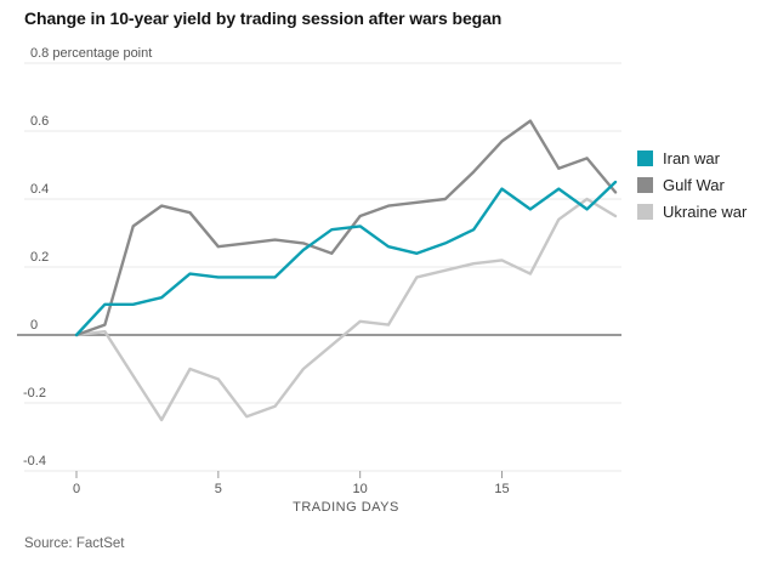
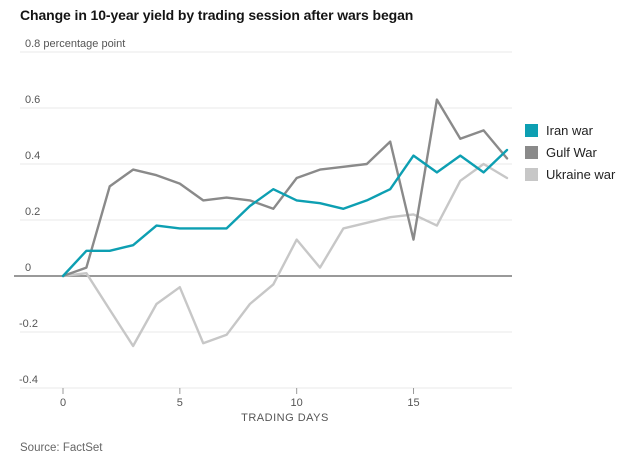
Ukraine war/5: -0.13 -> -0.04
Gulf War/5: 0.26 -> 0.33
Ukraine war/10: 0.04 -> 0.13
Iran war/10: 0.32 -> 0.27
Gulf War/15: 0.57 -> 0.13
